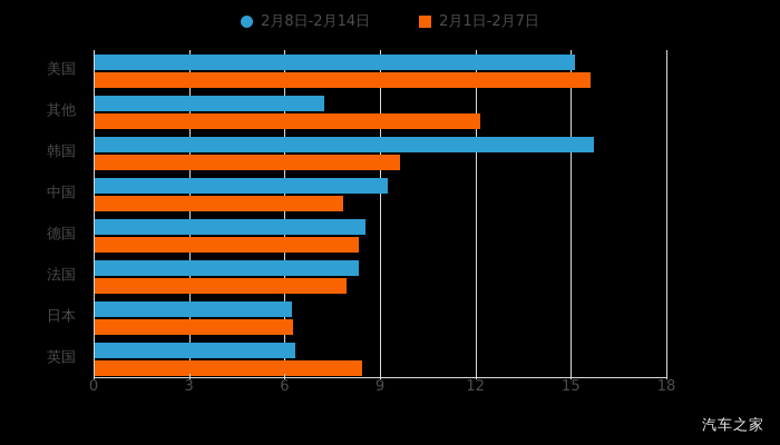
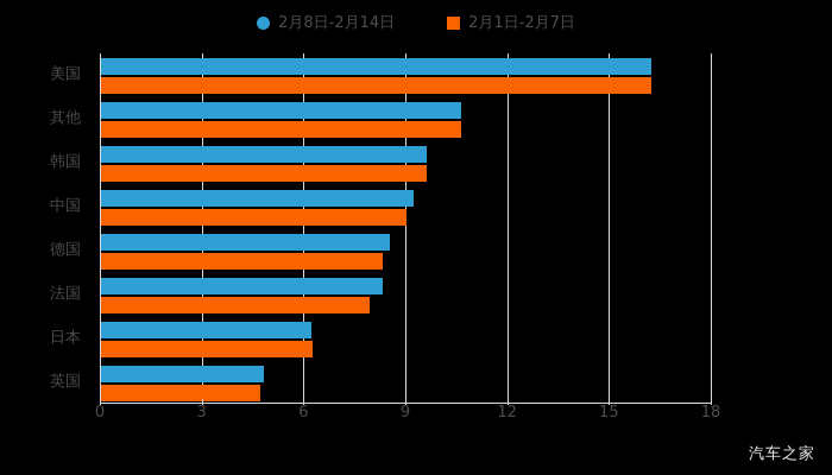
2月8日-2月14日/美国: 15.1 -> 16.2
2月1日-2月7日/美国: 15.6 -> 16.2
2月8日-2月14日/其他: 7.2 -> 10.6
2月1日-2月7日/其他: 12.1 -> 10.6
2月8日-2月14日/韩国: 15.7 -> 9.6
2月1日-2月7日/中国: 7.8 -> 9.0
2月8日-2月14日/英国: 6.3 -> 4.8
2月1日-2月7日/英国: 8.4 -> 4.7
